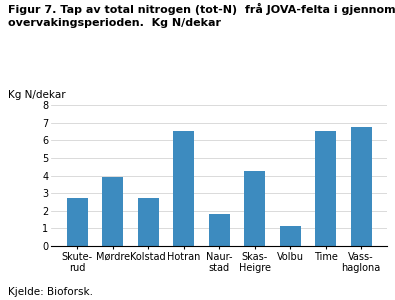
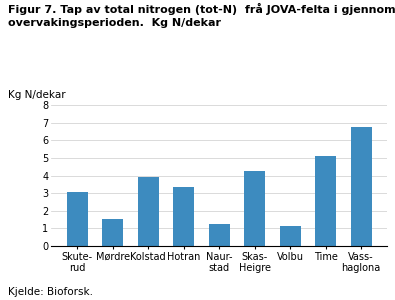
Skute- rud: 2.7 -> 3.1
Mørdre: 3.9 -> 1.6
Kolstad: 2.7 -> 3.9
Hotran: 6.5 -> 3.4
Naur- stad: 1.8 -> 1.2
Time: 6.5 -> 5.1
